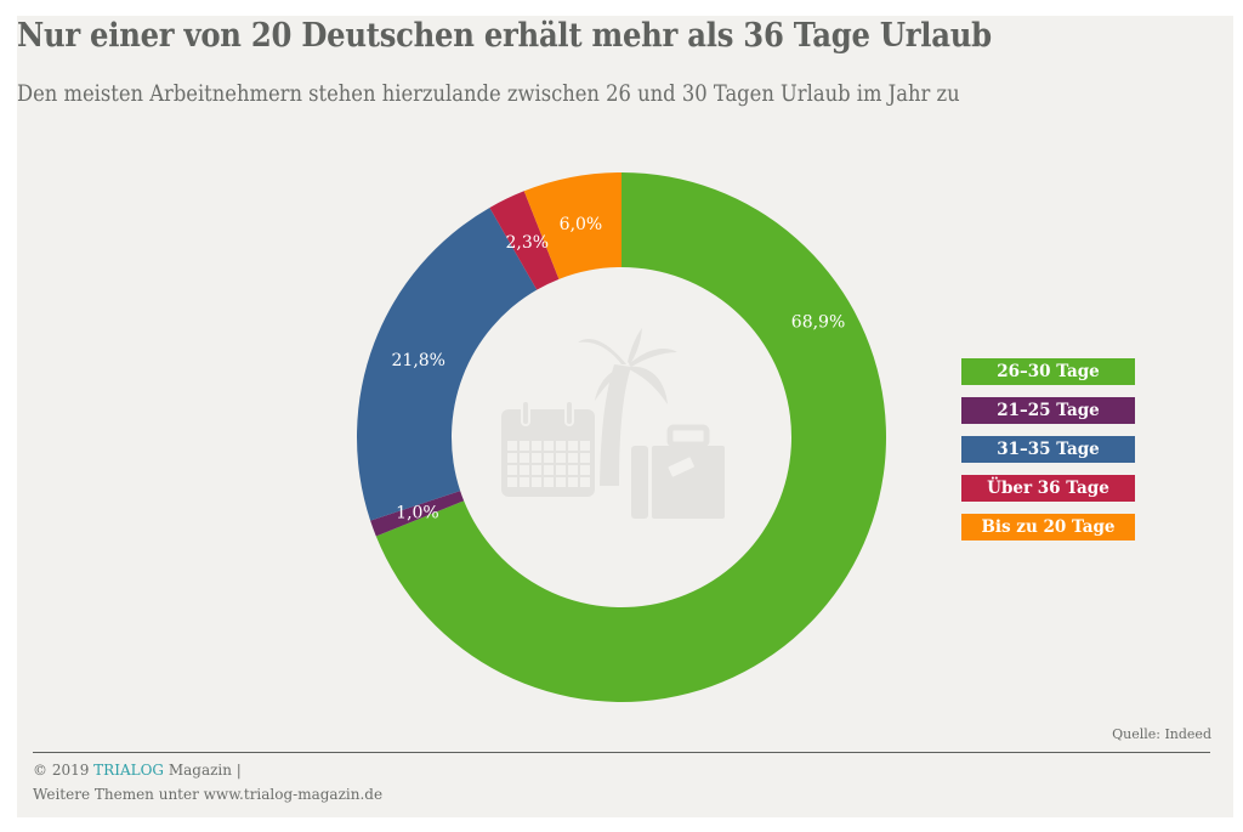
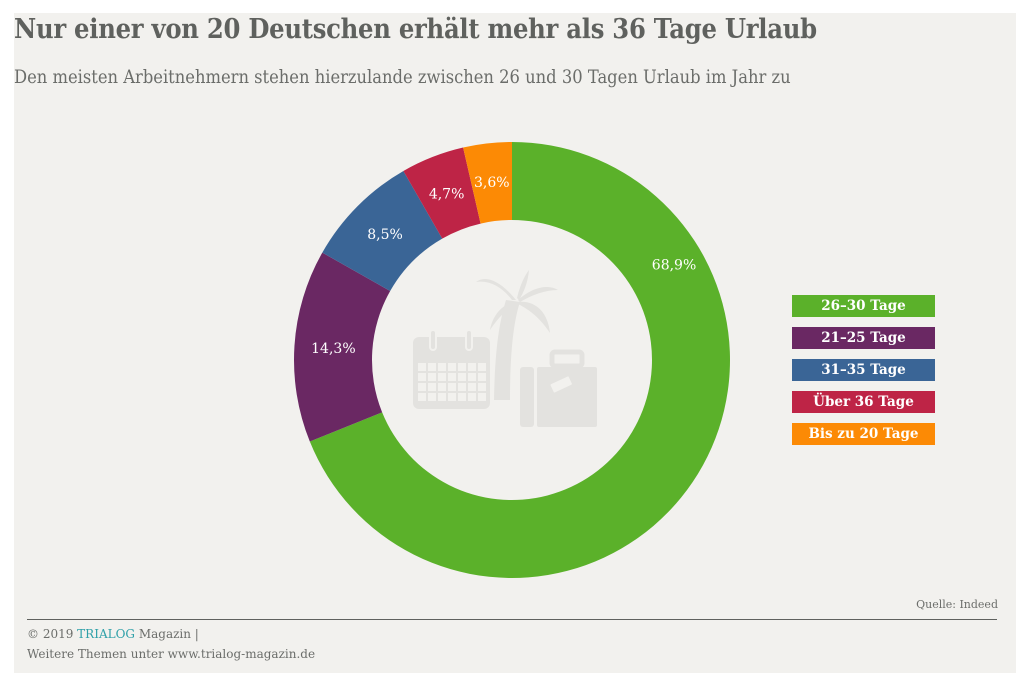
21–25 Tage: 1,0% -> 14,3%
31–35 Tage: 21,8% -> 8,5%
Über 36 Tage: 2,3% -> 4,7%
Bis zu 20 Tage: 6,0% -> 3,6%
